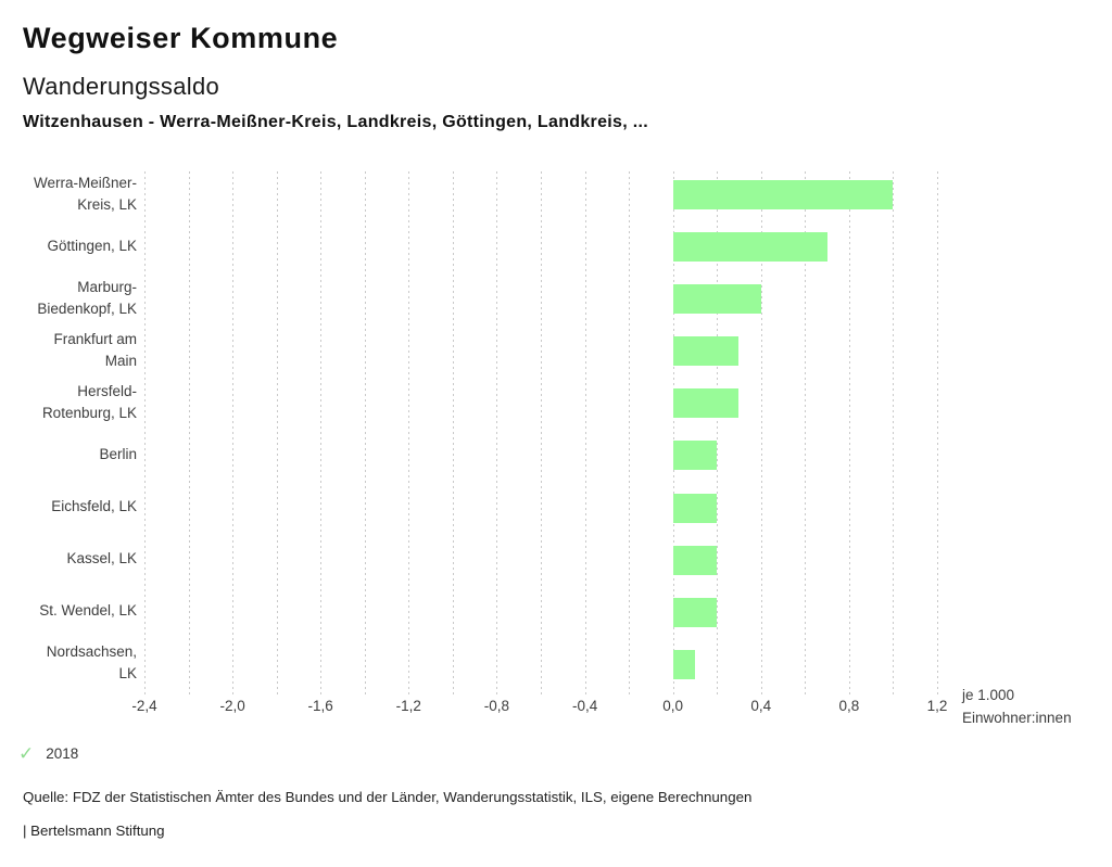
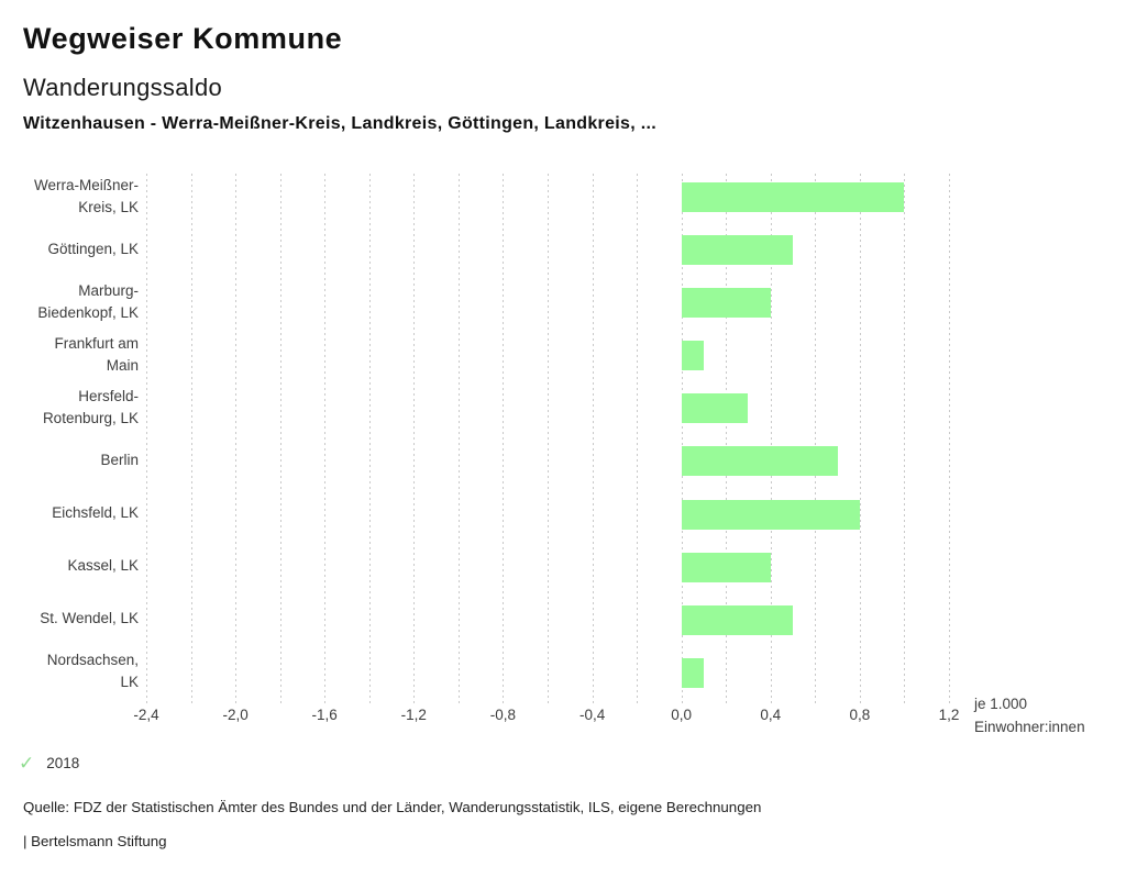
Göttingen, LK: 0,7 -> 0,5
Frankfurt am Main: 0,3 -> 0,1
Berlin: 0,2 -> 0,7
Eichsfeld, LK: 0,2 -> 0,8
Kassel, LK: 0,2 -> 0,4
St. Wendel, LK: 0,2 -> 0,5
